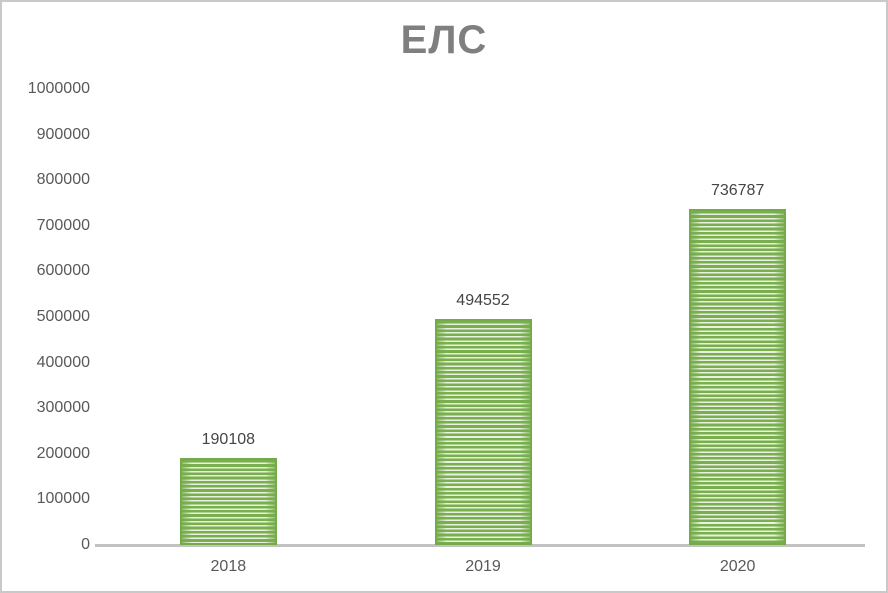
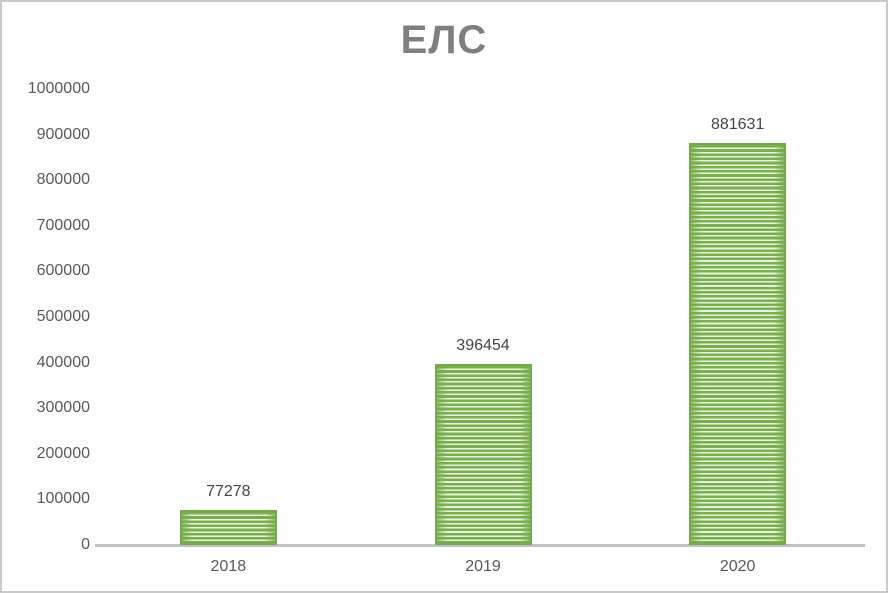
2018: 190108 -> 77278
2019: 494552 -> 396454
2020: 736787 -> 881631
